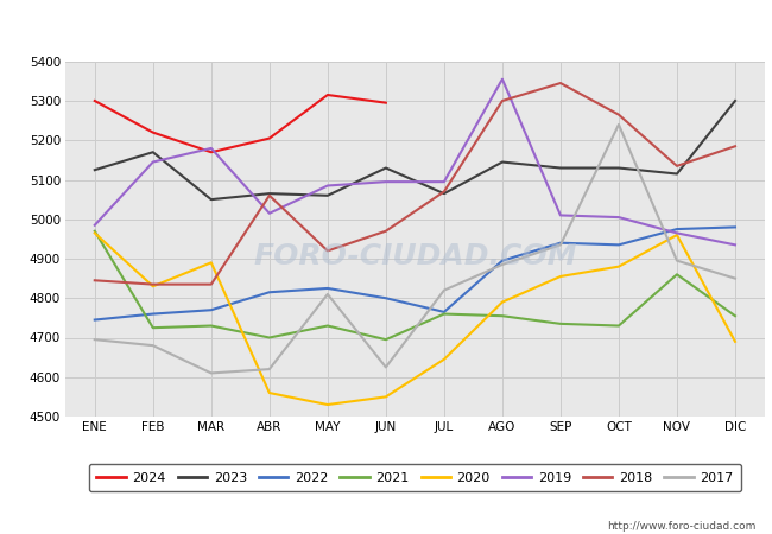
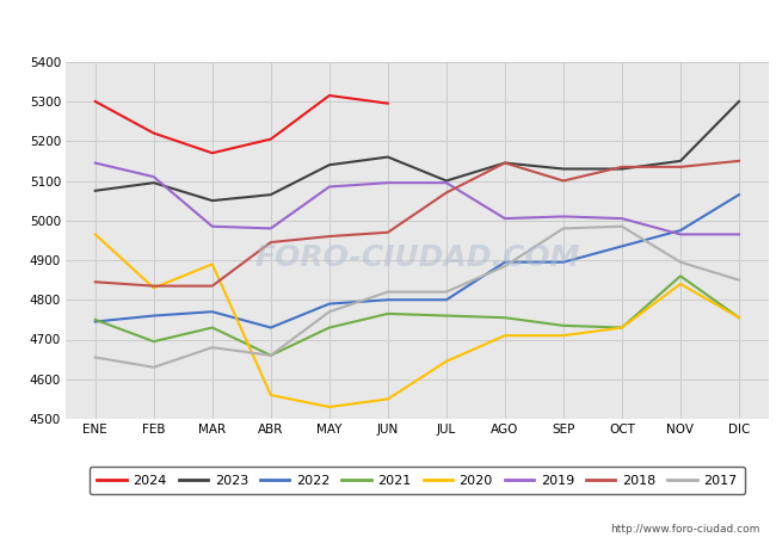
2023/ENE: 5125 -> 5075
2021/ENE: 4970 -> 4750
2019/ENE: 4985 -> 5145
2017/ENE: 4695 -> 4655
2023/FEB: 5170 -> 5095
2021/FEB: 4725 -> 4695
2019/FEB: 5145 -> 5110
2017/FEB: 4680 -> 4630
2019/MAR: 5180 -> 4985
2017/MAR: 4610 -> 4680
2022/ABR: 4815 -> 4730
2021/ABR: 4700 -> 4660
2019/ABR: 5015 -> 4980
2018/ABR: 5060 -> 4945
2017/ABR: 4620 -> 4660
2023/MAY: 5060 -> 5140
2022/MAY: 4825 -> 4790
2018/MAY: 4920 -> 4960
2017/MAY: 4810 -> 4770
2023/JUN: 5130 -> 5160
2021/JUN: 4695 -> 4765
2017/JUN: 4625 -> 4820
2023/JUL: 5065 -> 5100
2022/JUL: 4765 -> 4800
2020/AGO: 4790 -> 4710
2019/AGO: 5355 -> 5005
2018/AGO: 5300 -> 5145
2022/SEP: 4940 -> 4895
2020/SEP: 4855 -> 4710
2018/SEP: 5345 -> 5100
2017/SEP: 4935 -> 4980
2020/OCT: 4880 -> 4730
2018/OCT: 5265 -> 5135
2017/OCT: 5240 -> 4985
2023/NOV: 5115 -> 5150
2020/NOV: 4960 -> 4840
2022/DIC: 4980 -> 5065
2020/DIC: 4690 -> 4755
2019/DIC: 4935 -> 4965
2018/DIC: 5185 -> 5150
